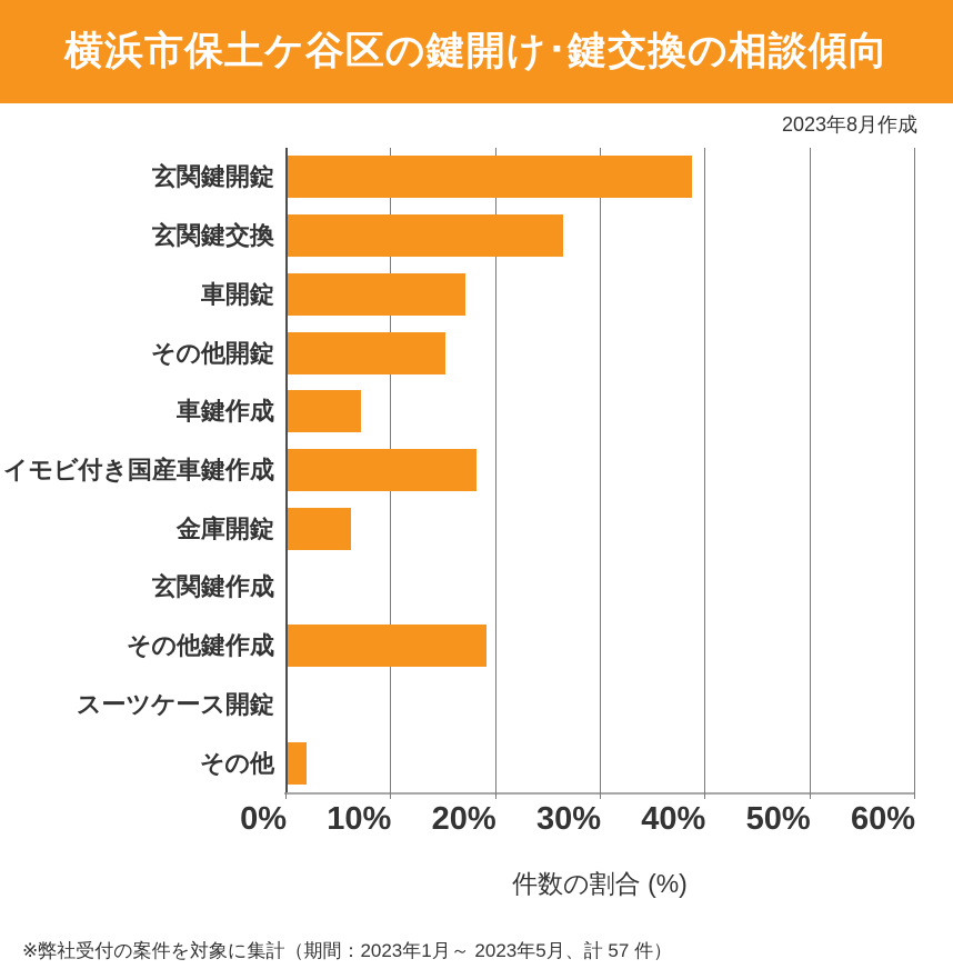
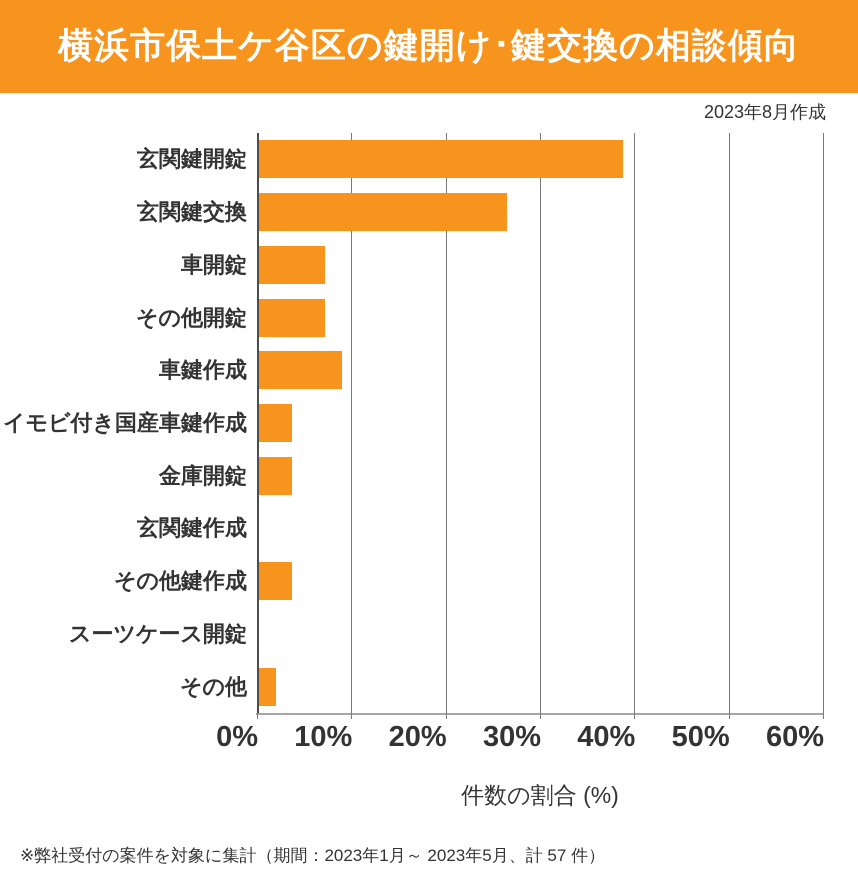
車開錠: 17% -> 7%
その他開錠: 15% -> 7%
車鍵作成: 7% -> 9%
イモビ付き国産車鍵作成: 18% -> 4%
金庫開錠: 6% -> 4%
その他鍵作成: 19% -> 4%
